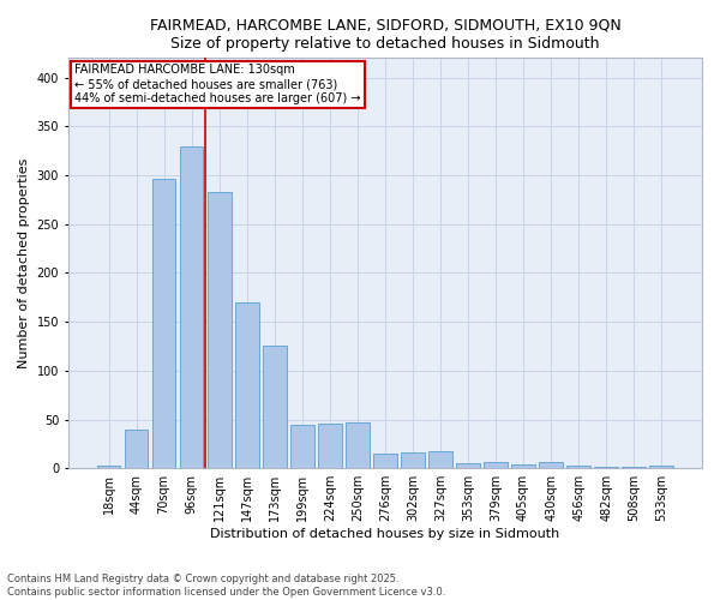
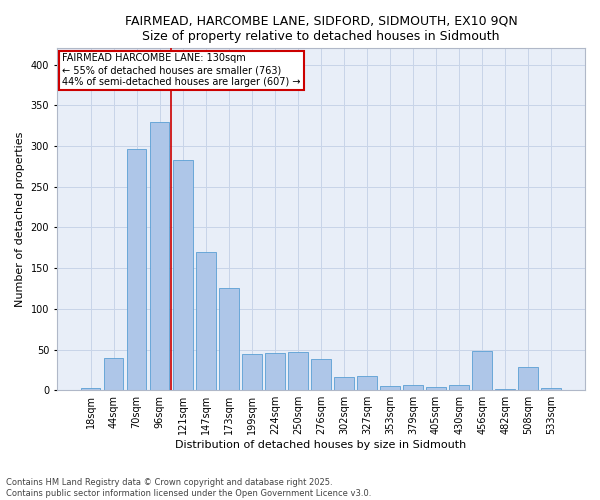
276sqm: 15 -> 38
456sqm: 3 -> 48
508sqm: 1 -> 28
